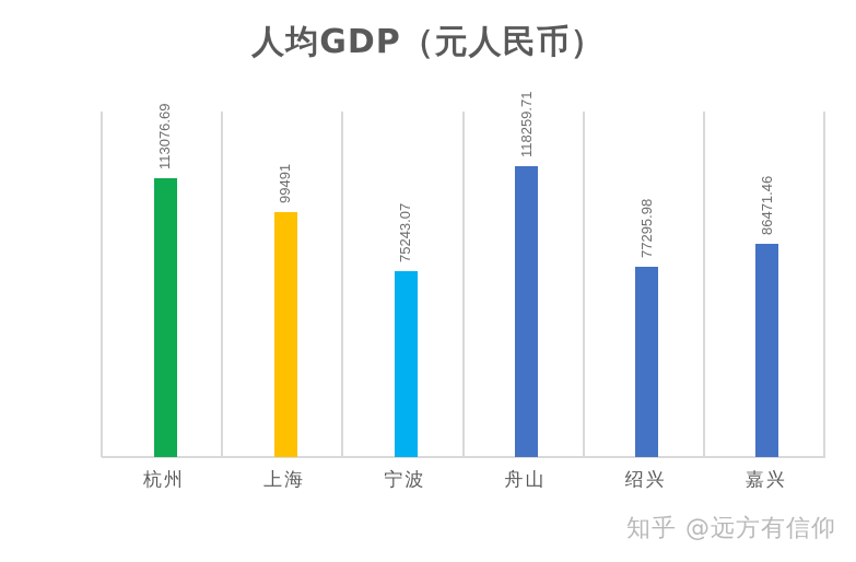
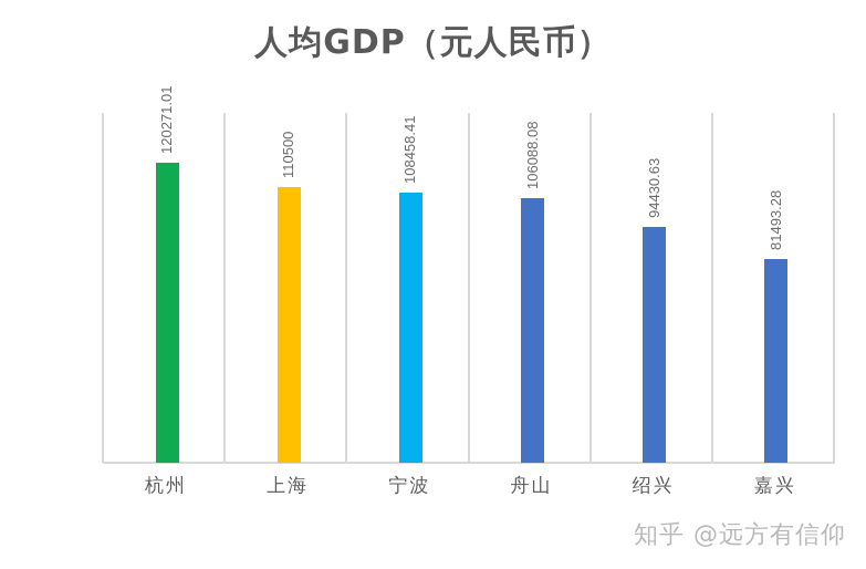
杭州: 113076.69 -> 120271.01
上海: 99491 -> 110500
宁波: 75243.07 -> 108458.41
舟山: 118259.71 -> 106088.08
绍兴: 77295.98 -> 94430.63
嘉兴: 86471.46 -> 81493.28
